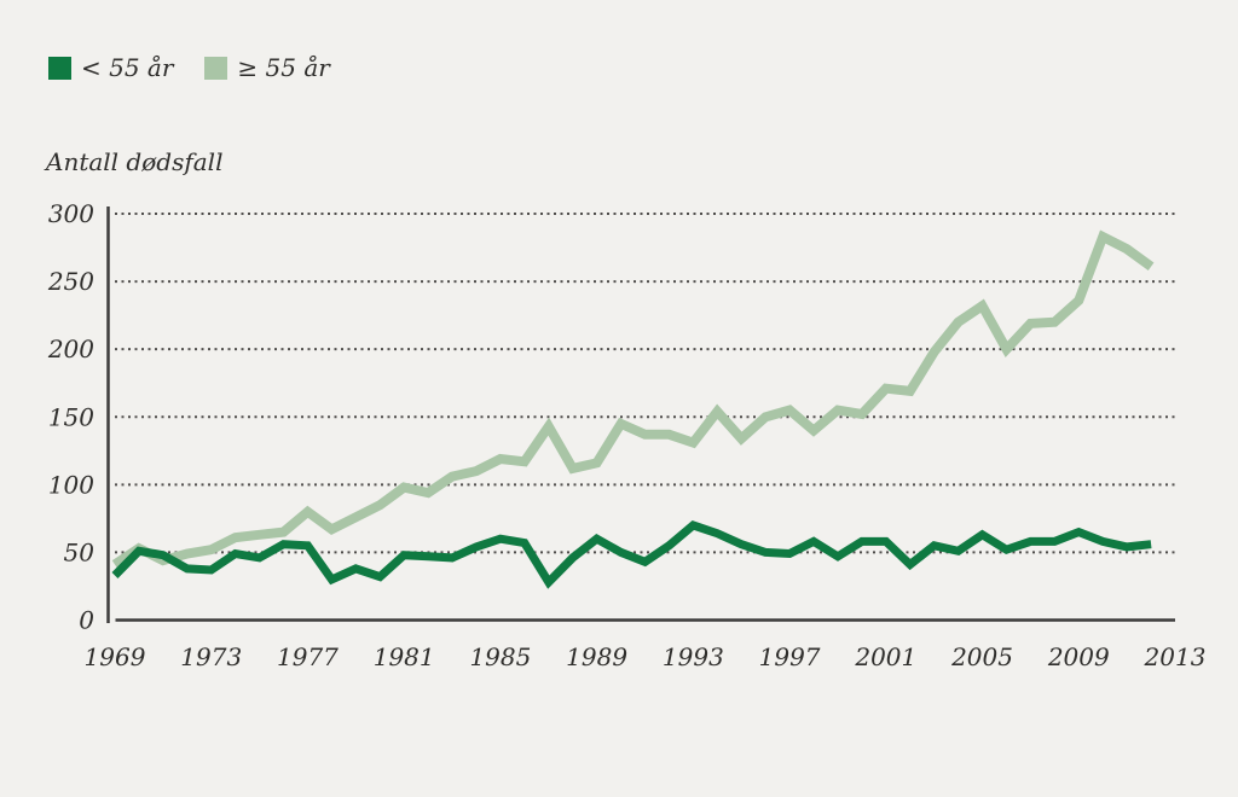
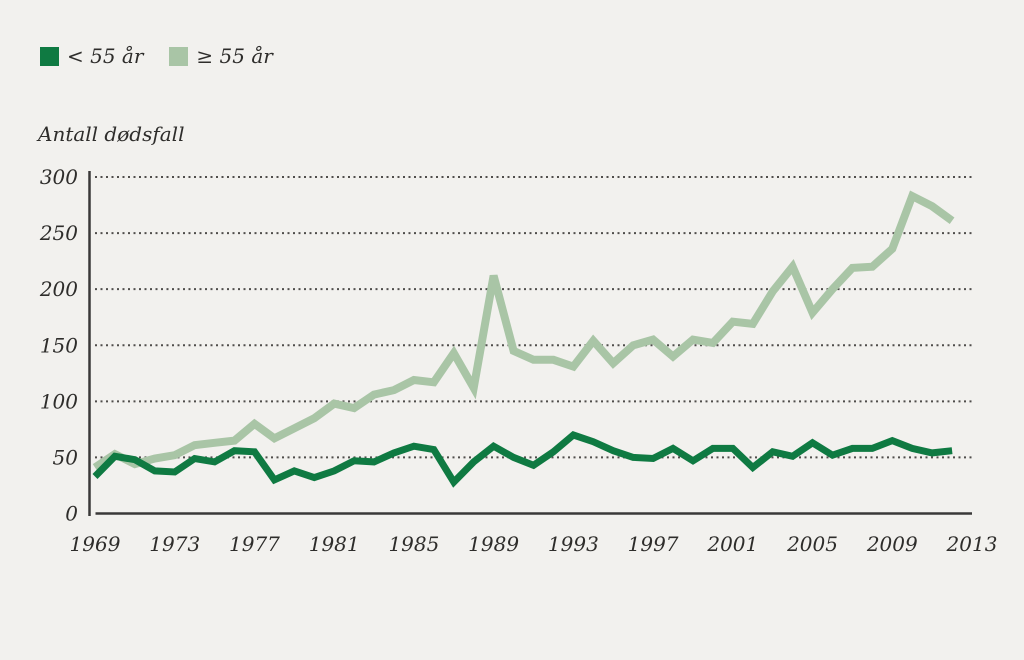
< 55 år/1981: 48 -> 38
≥ 55 år/1989: 116 -> 212
≥ 55 år/2005: 232 -> 179
